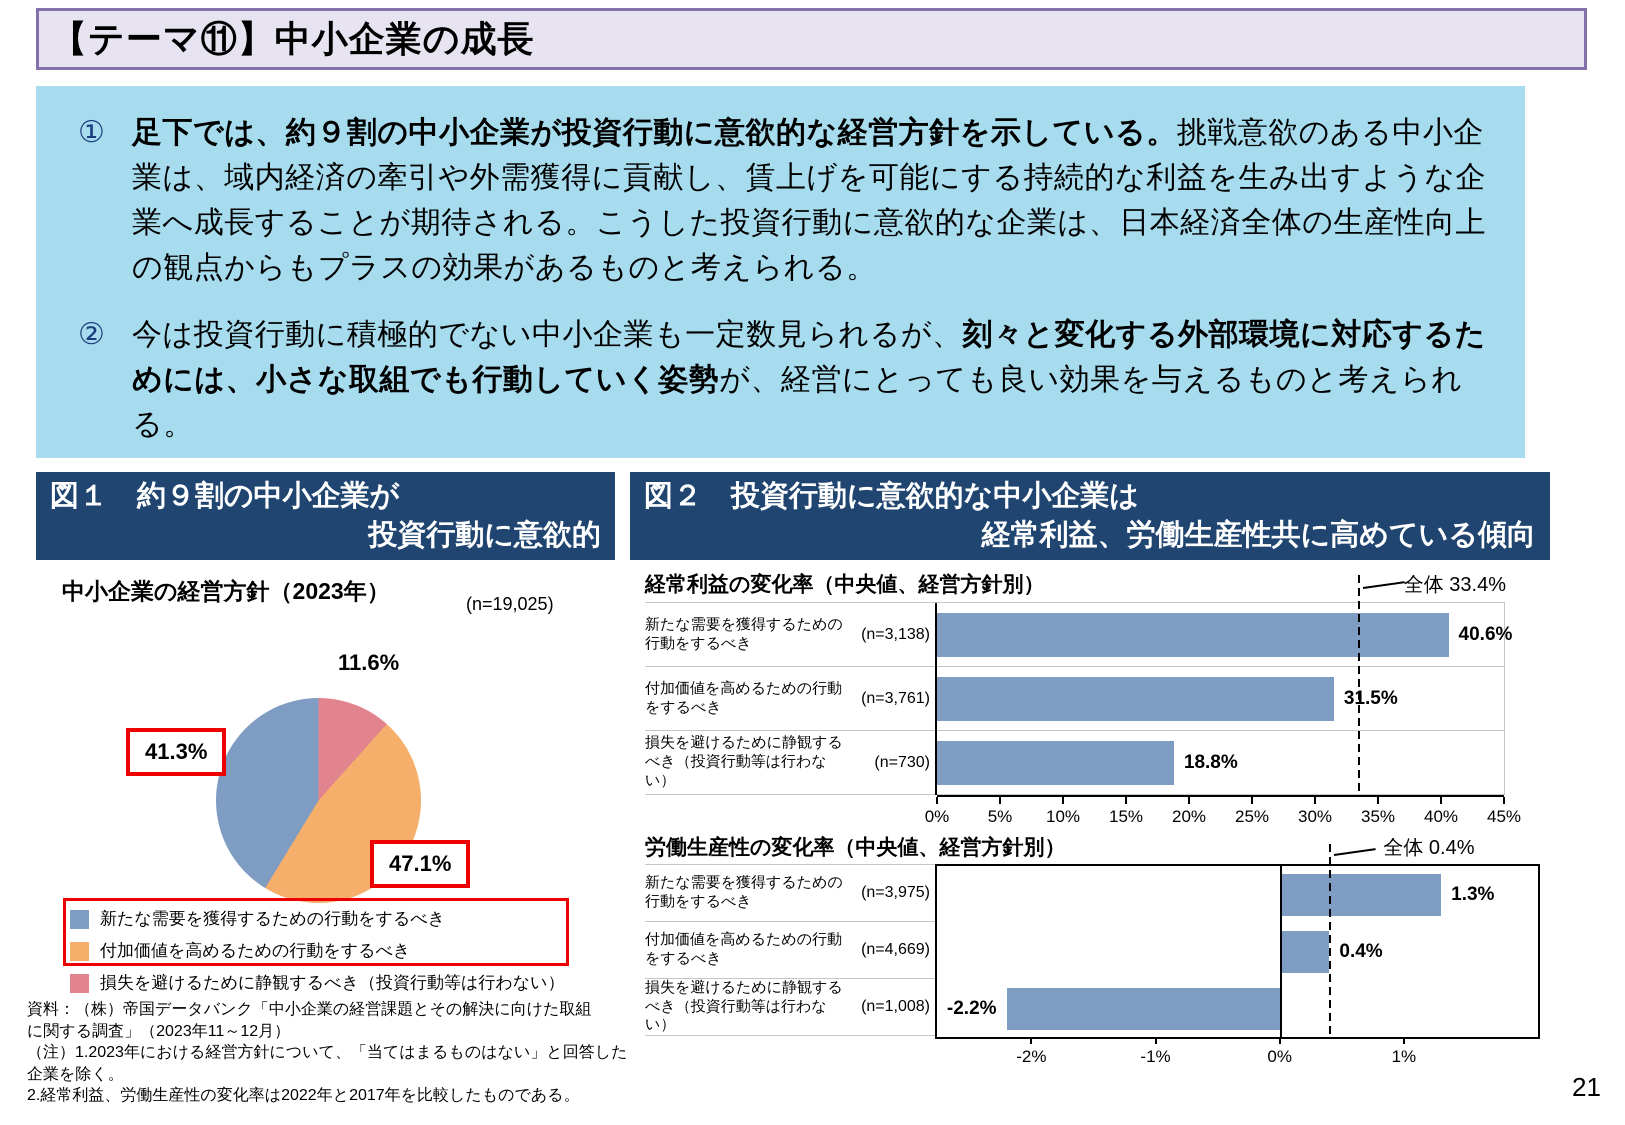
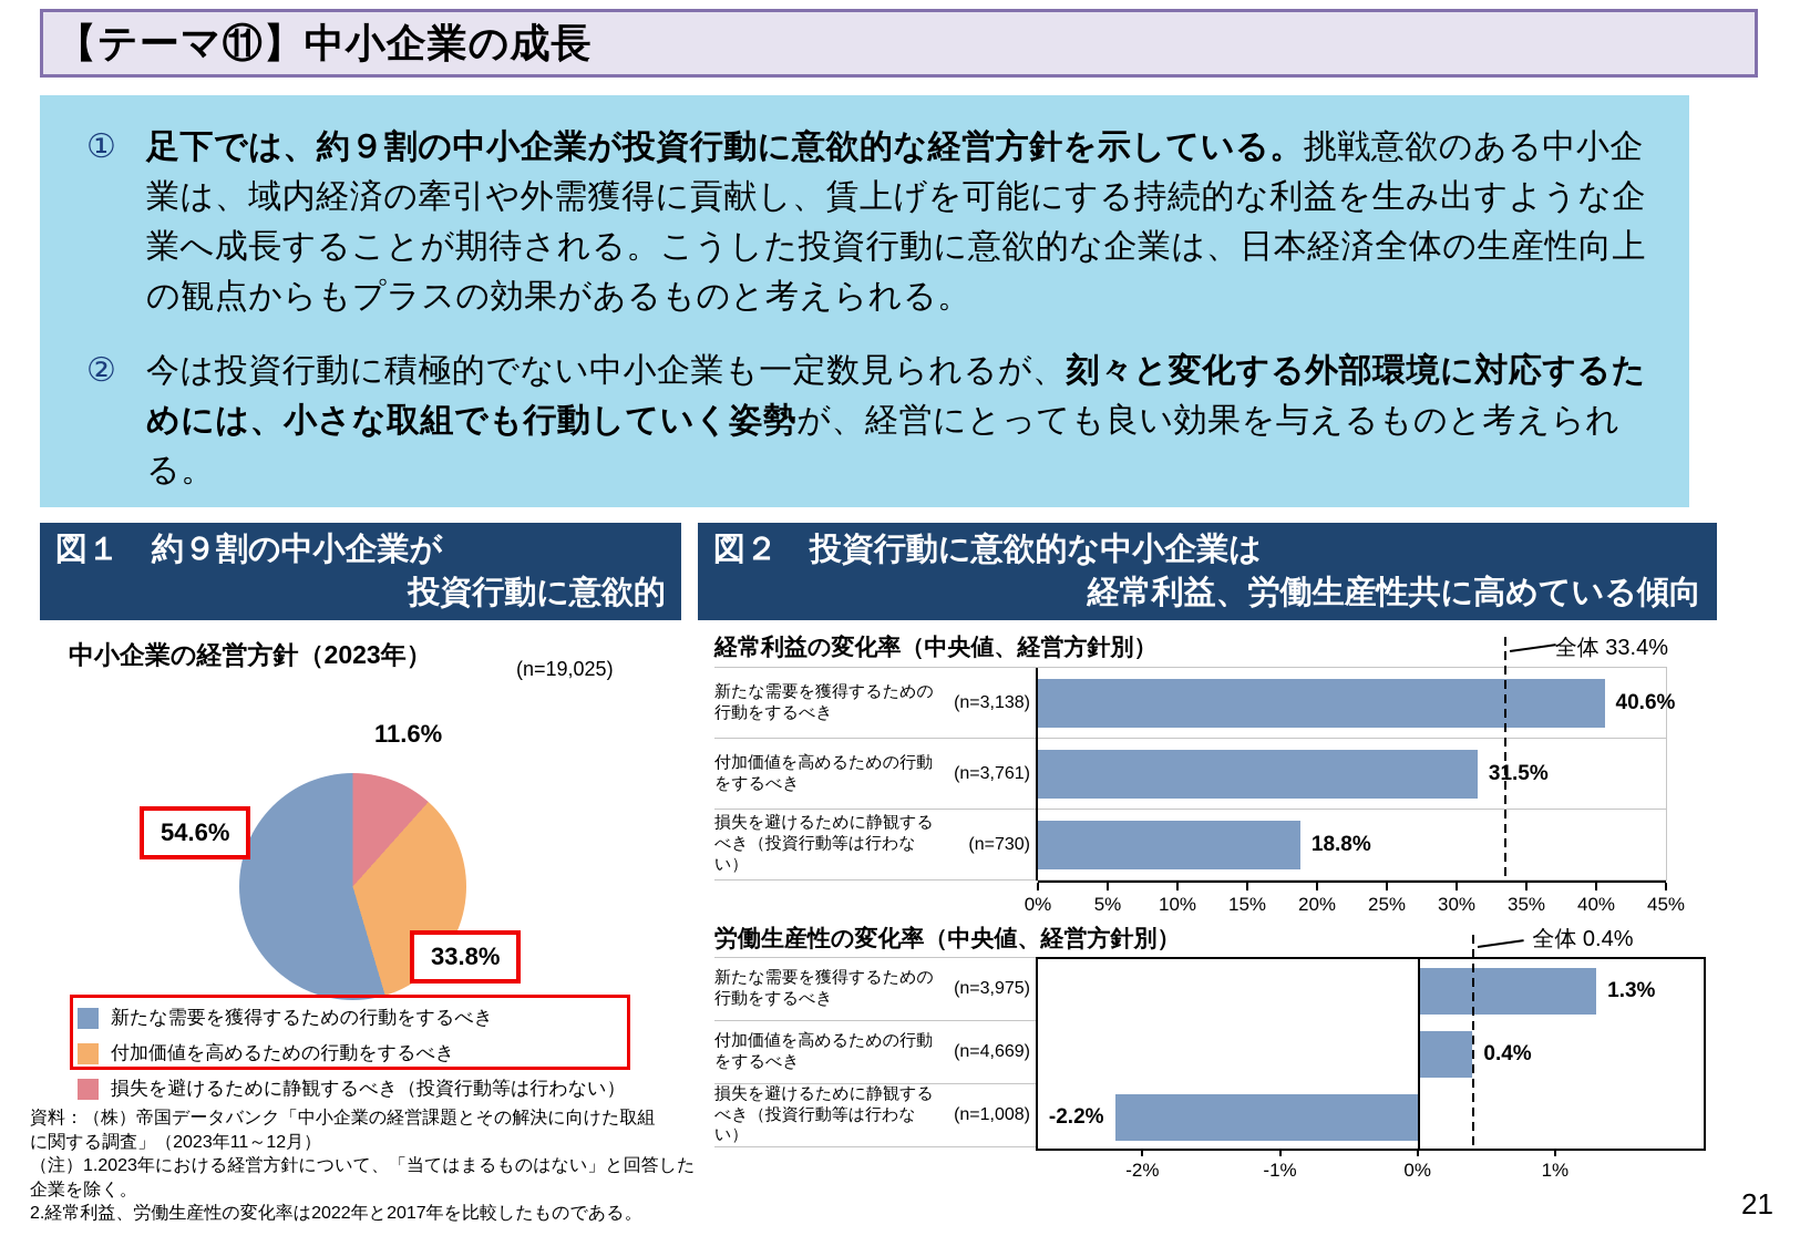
中小企業の経営方針（2023年）/付加価値を高めるための行動をするべき: 47.1% -> 33.8%
中小企業の経営方針（2023年）/新たな需要を獲得するための行動をするべき: 41.3% -> 54.6%
